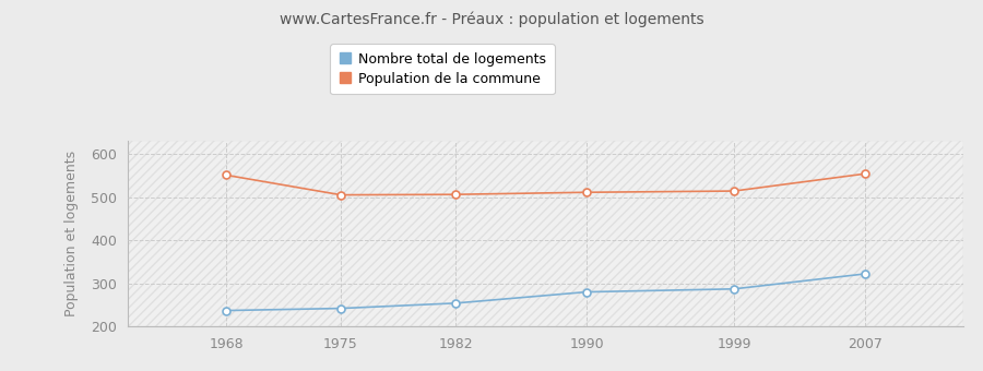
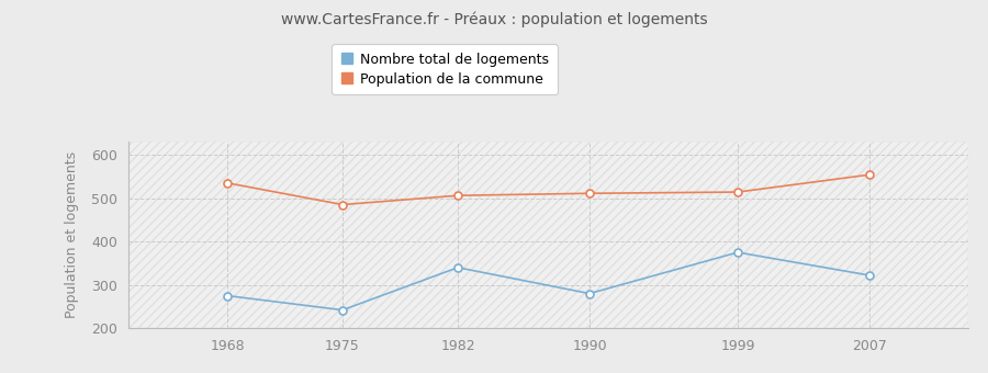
Nombre total de logements/1968: 237 -> 275
Population de la commune/1968: 551 -> 535
Population de la commune/1975: 505 -> 485
Nombre total de logements/1982: 254 -> 340
Nombre total de logements/1999: 287 -> 375
